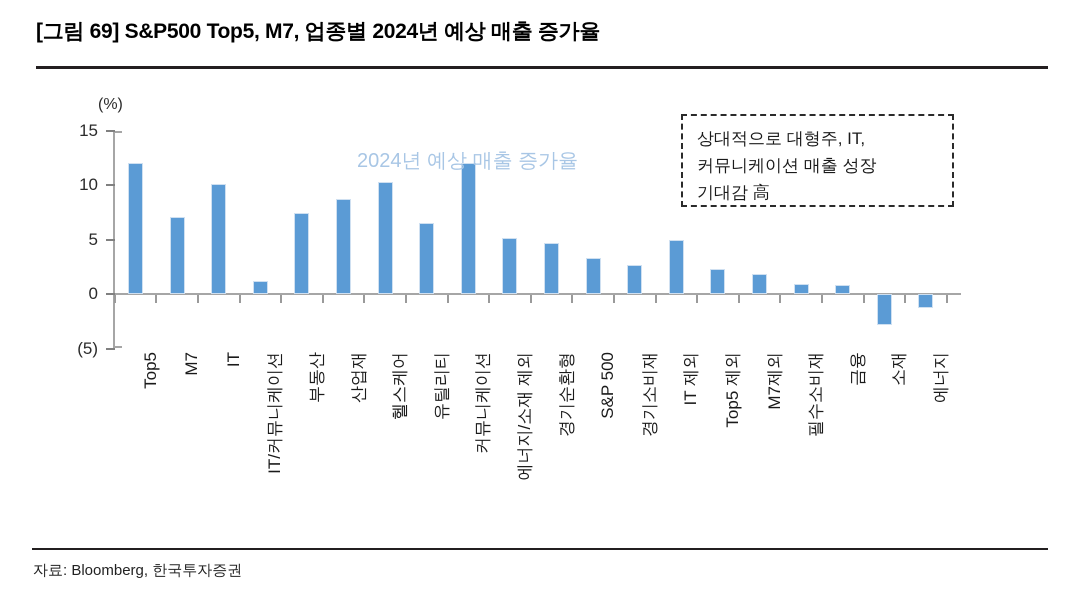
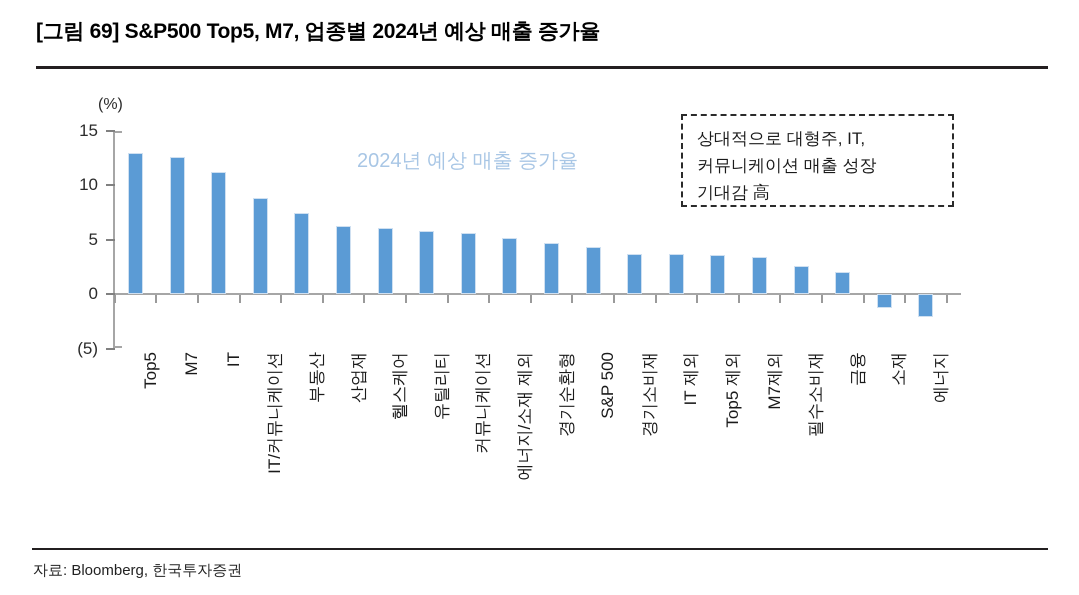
Top5: 12.0 -> 12.9
M7: 7.1 -> 12.6
IT: 10.1 -> 11.2
IT/커뮤니케이션: 1.2 -> 8.8
산업재: 8.7 -> 6.2
헬스케어: 10.3 -> 6.1
유틸리티: 6.5 -> 5.8
커뮤니케이션: 12.0 -> 5.6
S&P 500: 3.3 -> 4.3
경기소비재: 2.7 -> 3.7
IT 제외: 5.0 -> 3.7
Top5 제외: 2.3 -> 3.6
M7제외: 1.8 -> 3.4
필수소비재: 0.9 -> 2.6
금융: 0.8 -> 2.0
소재: -2.8 -> -1.3
에너지: -1.3 -> -2.1
